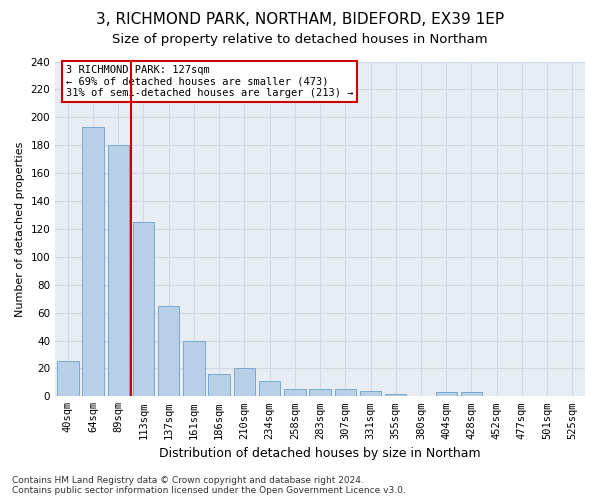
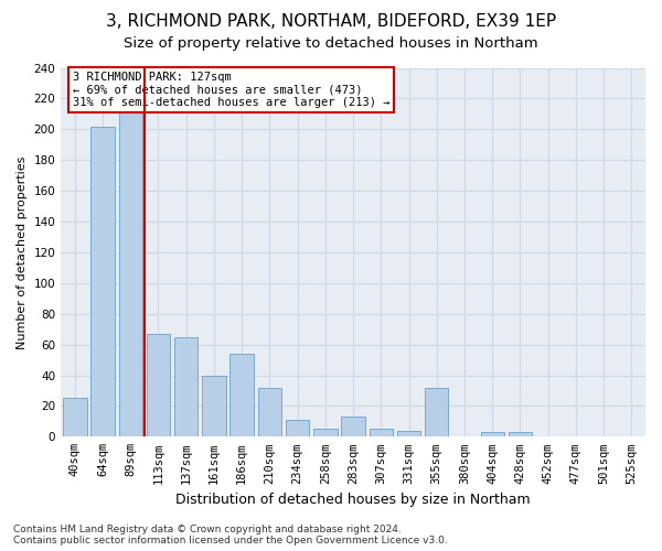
64sqm: 193 -> 202
89sqm: 180 -> 212
113sqm: 125 -> 67
186sqm: 16 -> 54
210sqm: 20 -> 32
283sqm: 5 -> 13
355sqm: 2 -> 32
